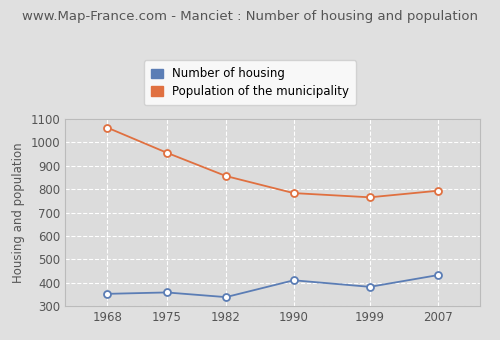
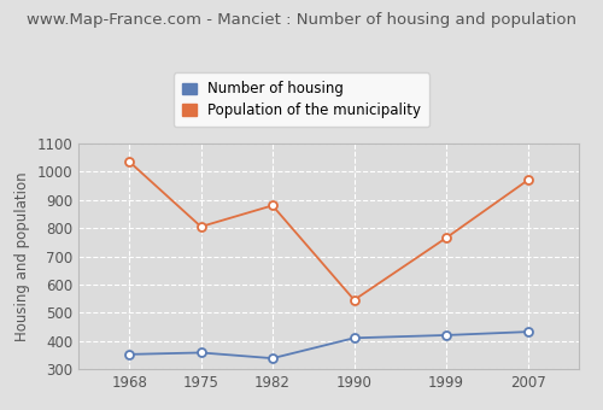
Population of the municipality/1968: 1063 -> 1035
Population of the municipality/1975: 956 -> 805
Population of the municipality/1982: 856 -> 880
Population of the municipality/1990: 783 -> 545
Number of housing/1999: 382 -> 420
Population of the municipality/2007: 793 -> 970
